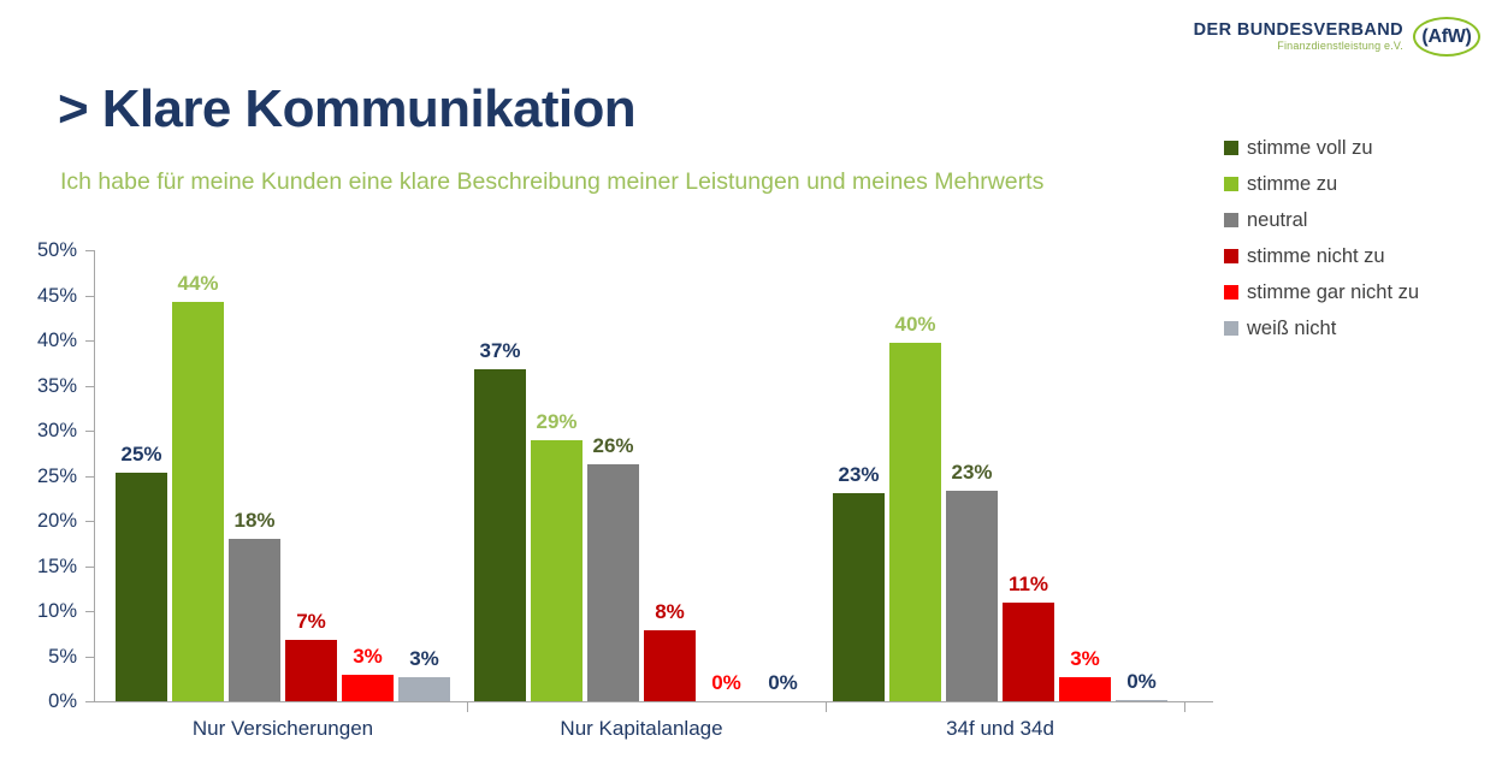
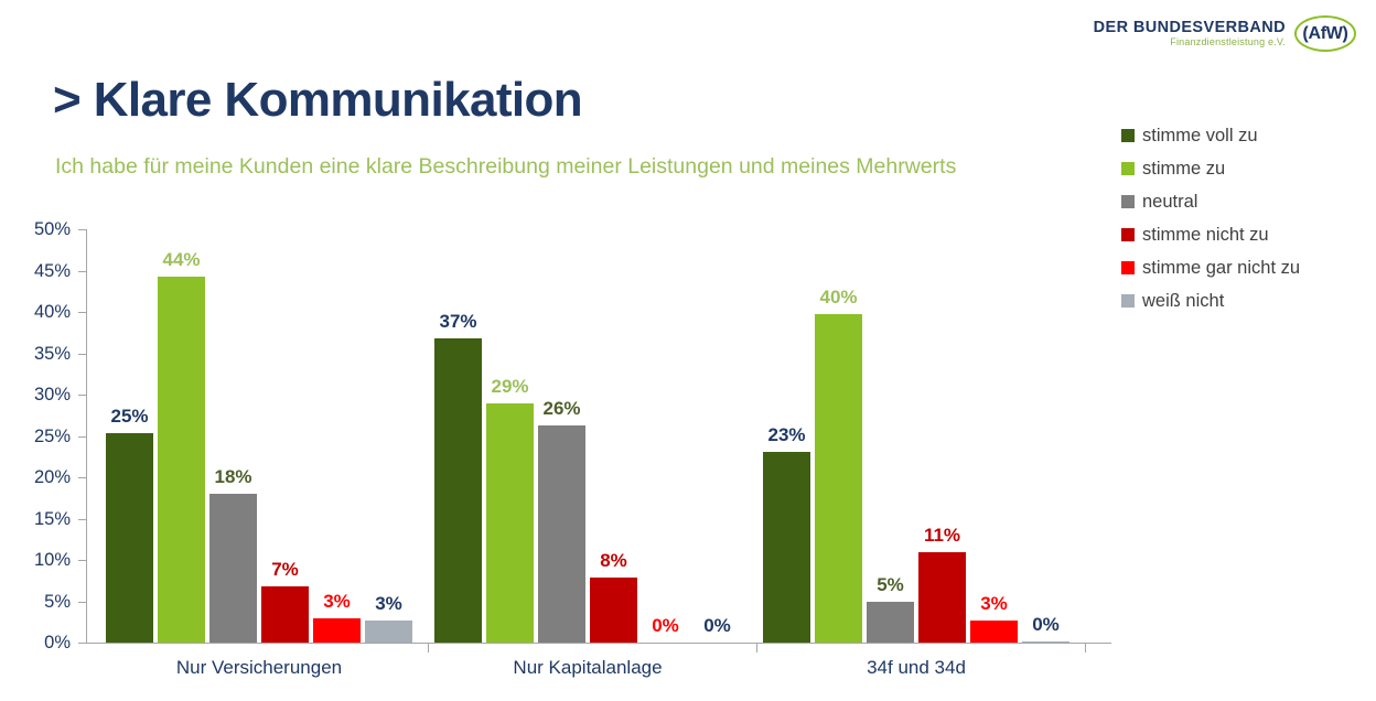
neutral/34f und 34d: 23% -> 5%
